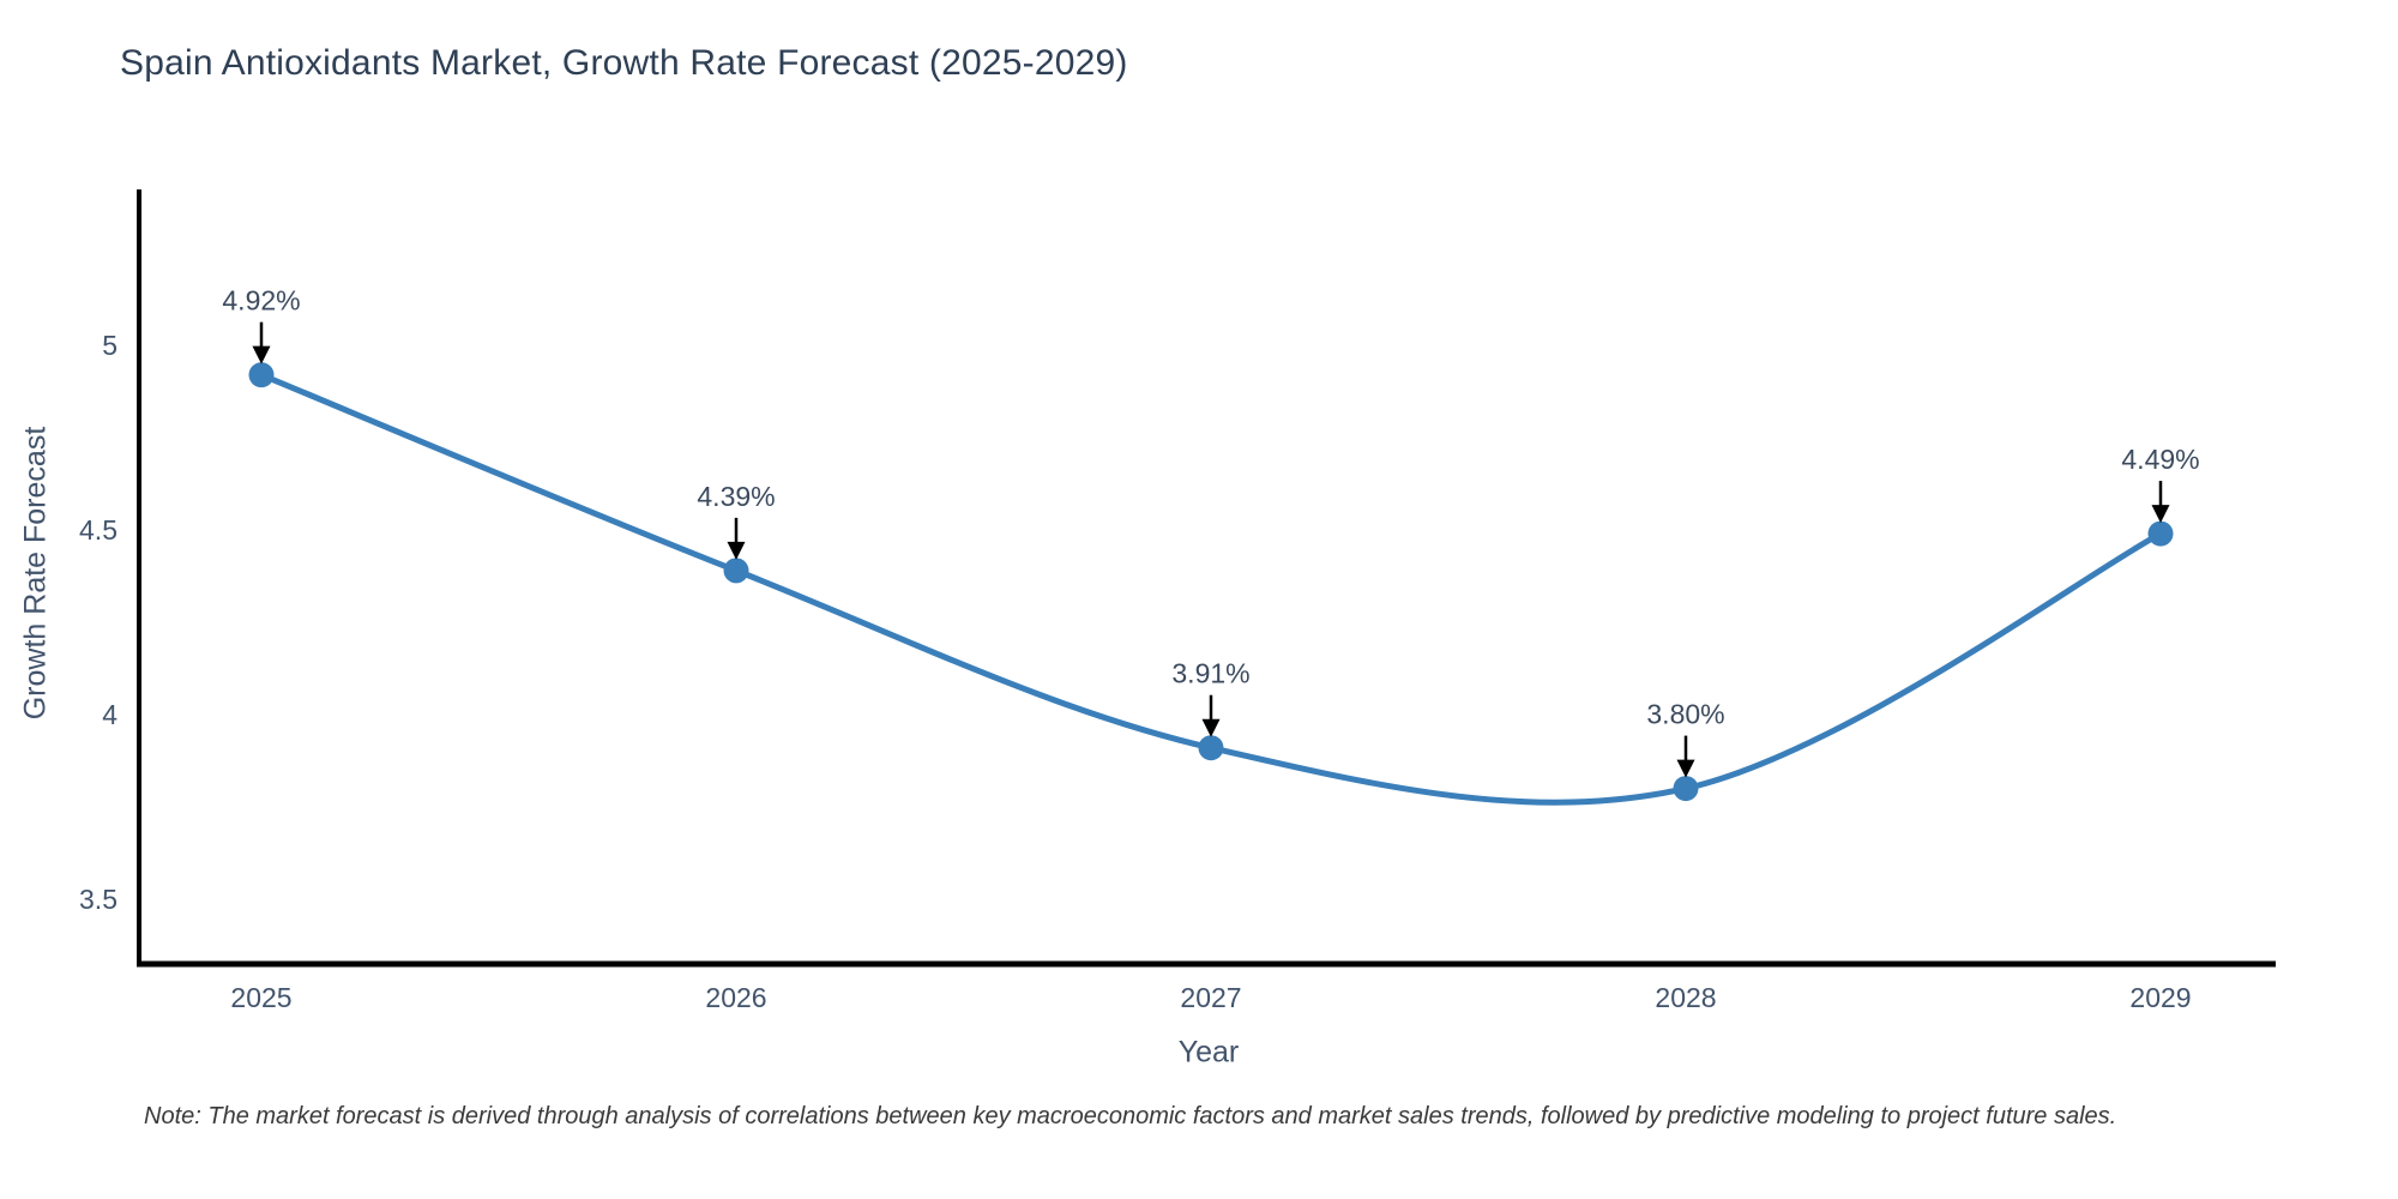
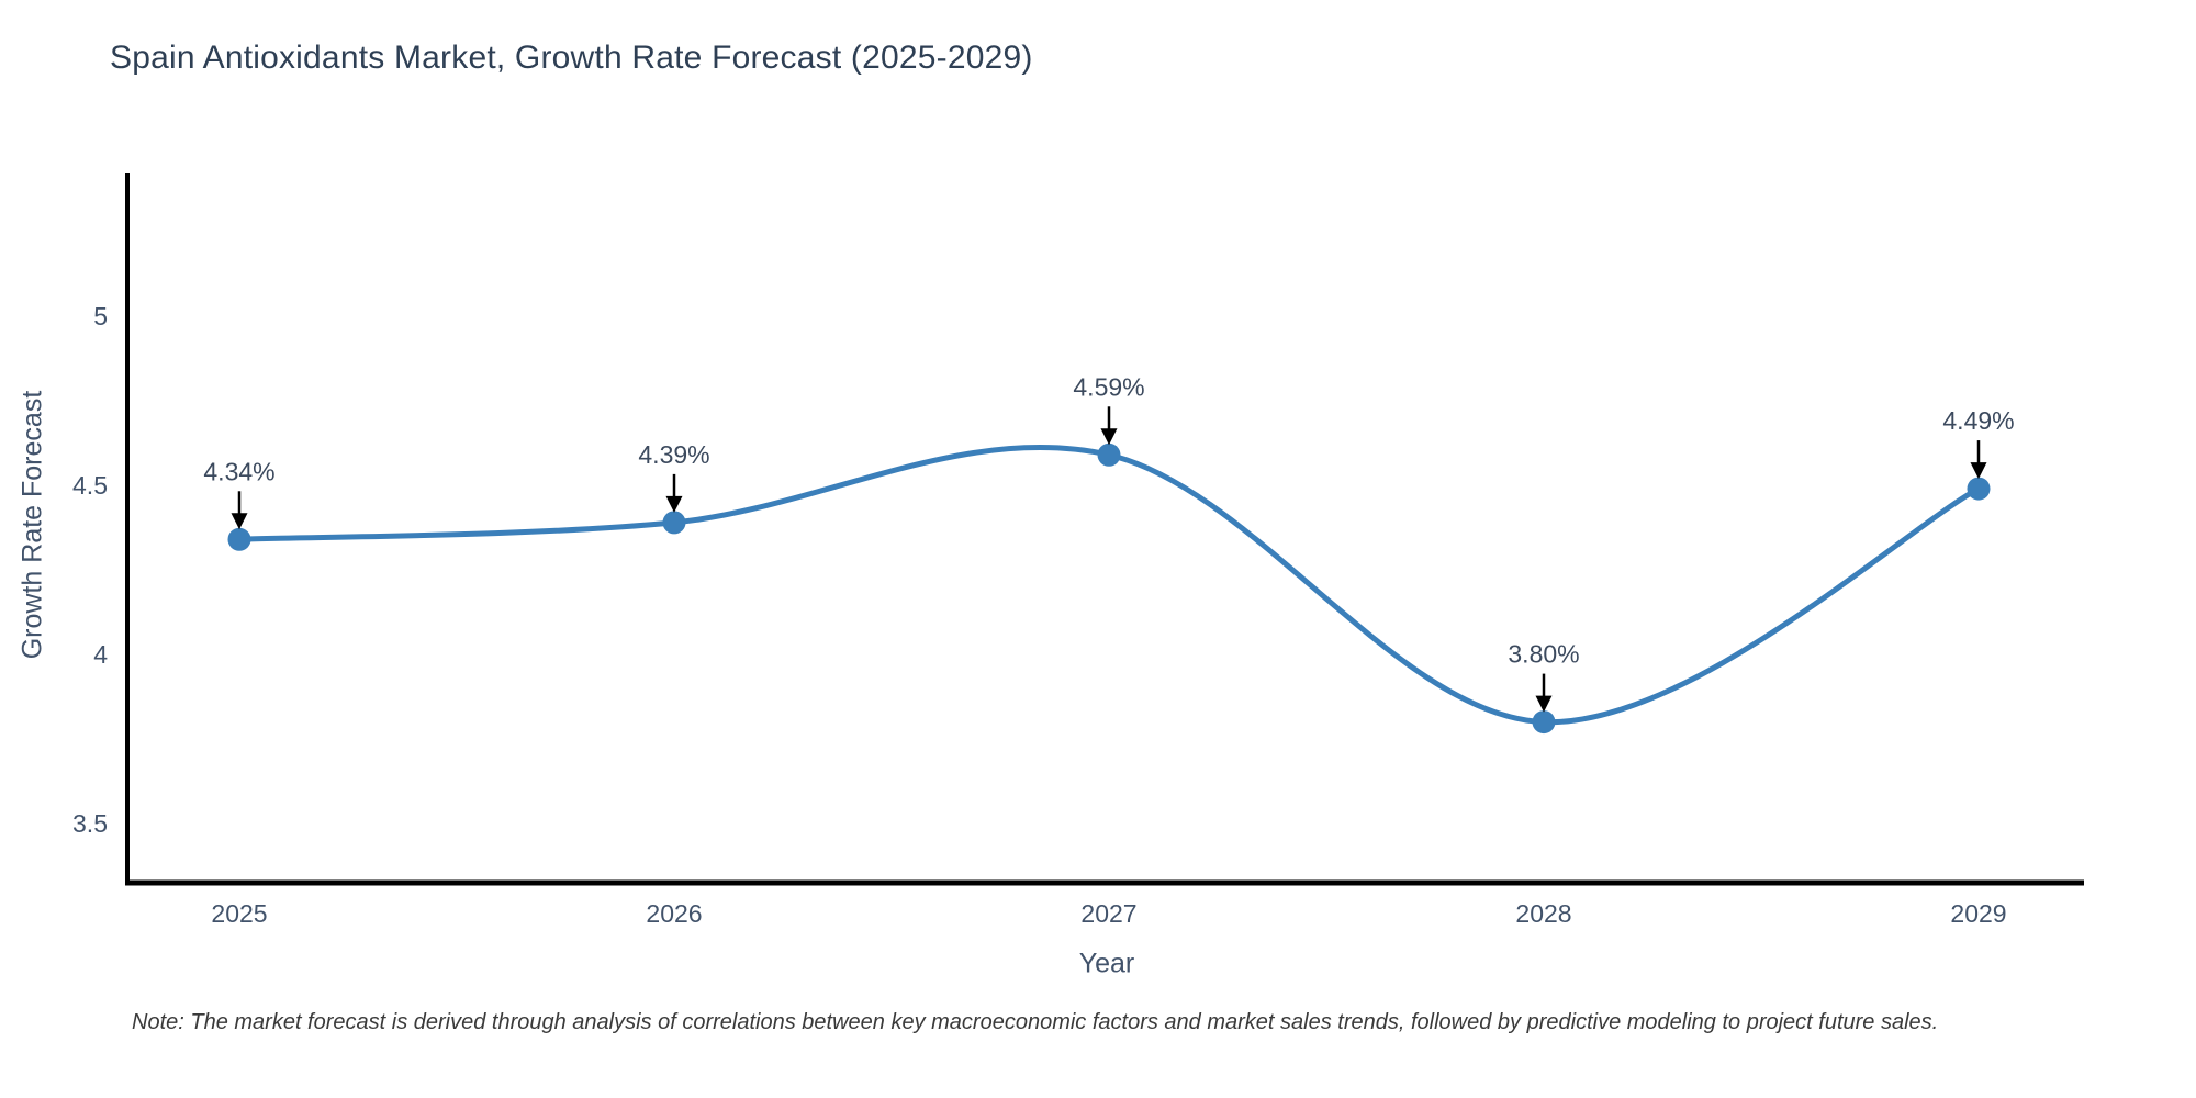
2025: 4.92% -> 4.34%
2027: 3.91% -> 4.59%
